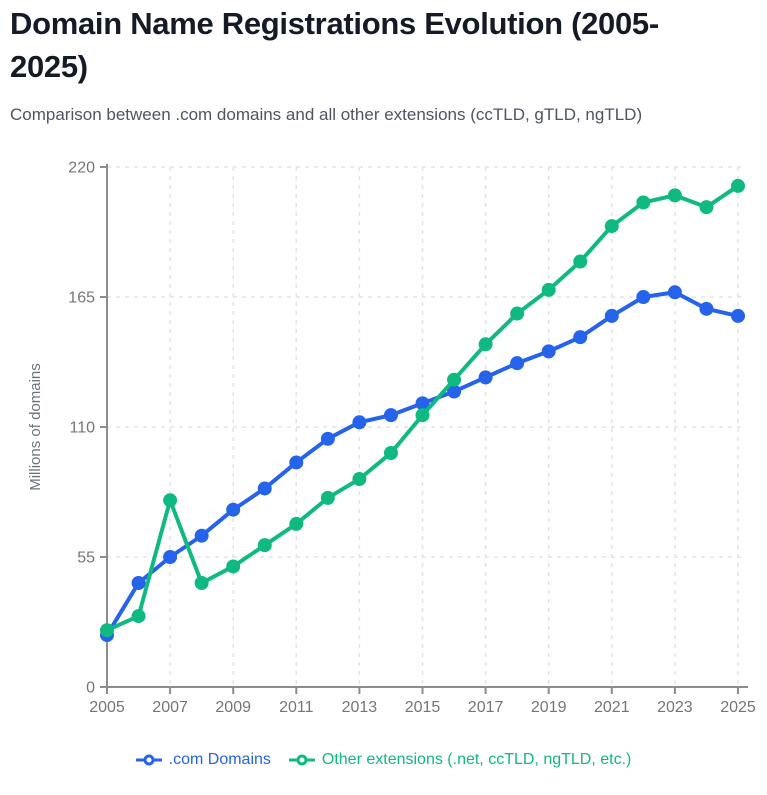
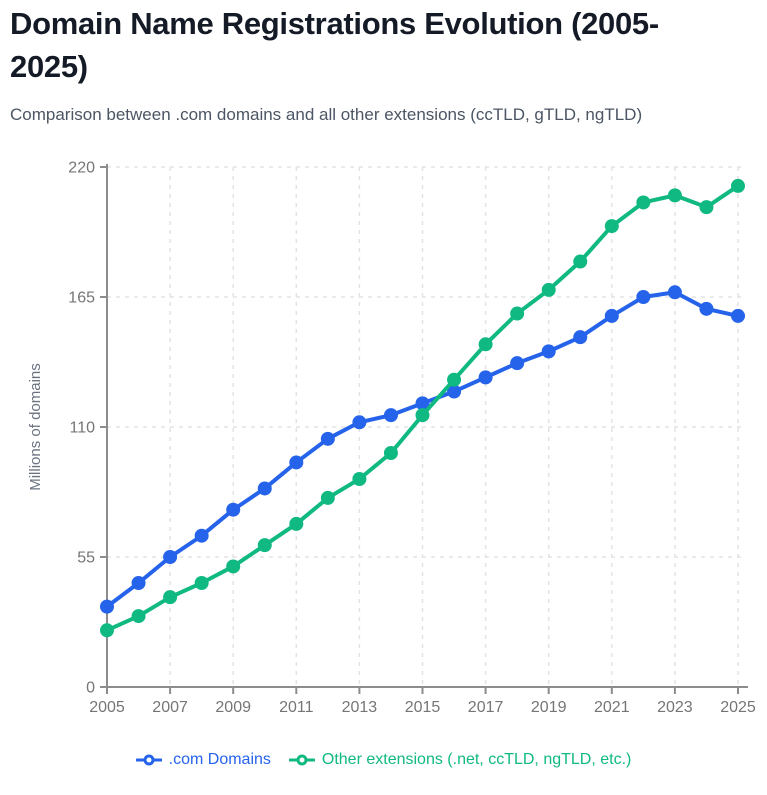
.com Domains/2005: 22 -> 34
Other extensions (.net, ccTLD, ngTLD, etc.)/2007: 79 -> 38
